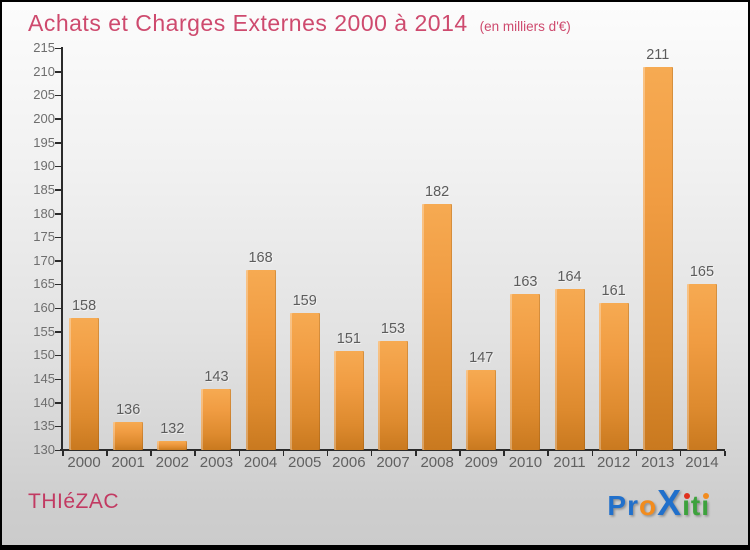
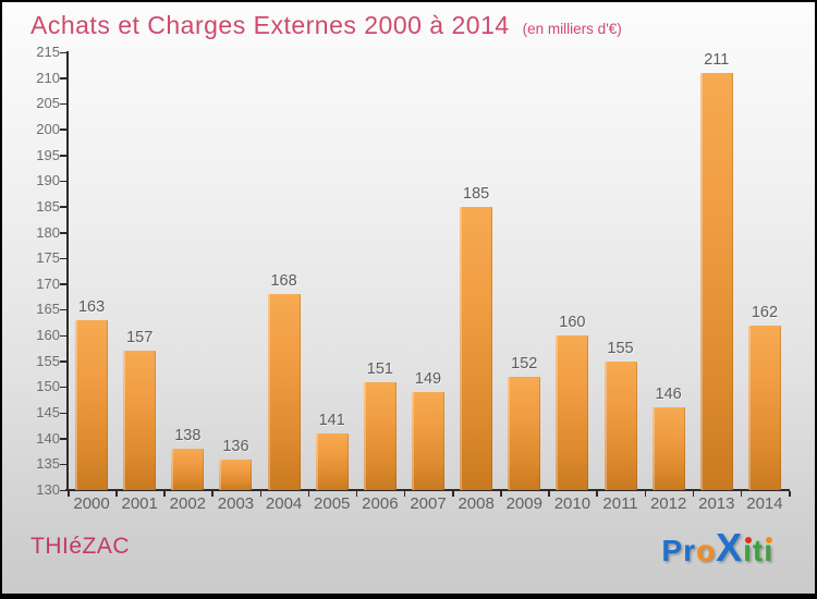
2000: 158 -> 163
2001: 136 -> 157
2002: 132 -> 138
2003: 143 -> 136
2005: 159 -> 141
2007: 153 -> 149
2008: 182 -> 185
2009: 147 -> 152
2010: 163 -> 160
2011: 164 -> 155
2012: 161 -> 146
2014: 165 -> 162
